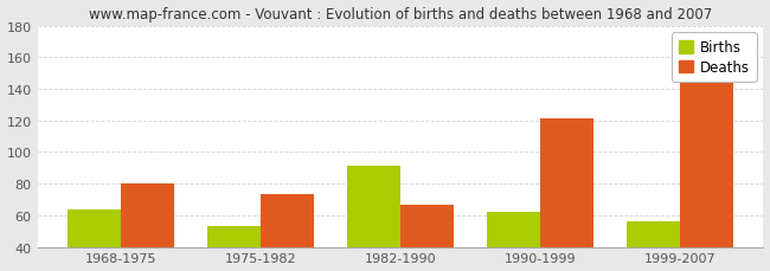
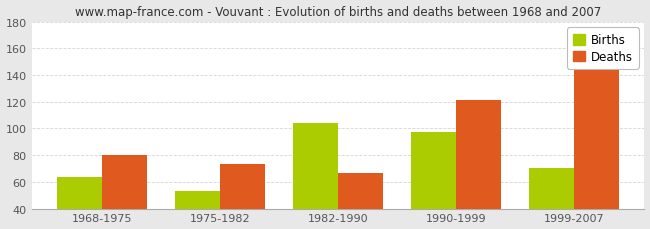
Births/1982-1990: 91 -> 104
Births/1990-1999: 62 -> 97
Births/1999-2007: 56 -> 70
